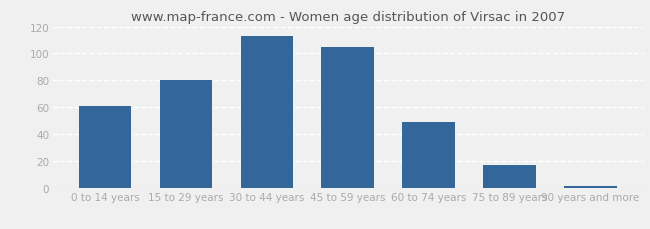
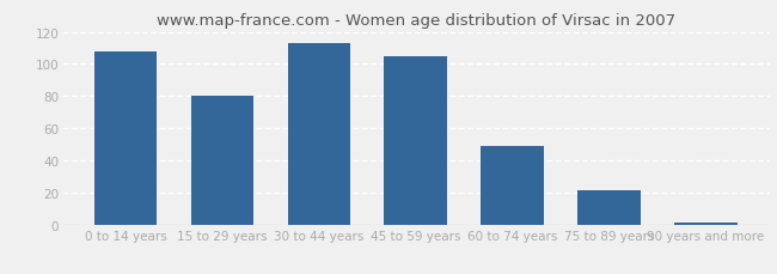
0 to 14 years: 61 -> 108
75 to 89 years: 17 -> 21
